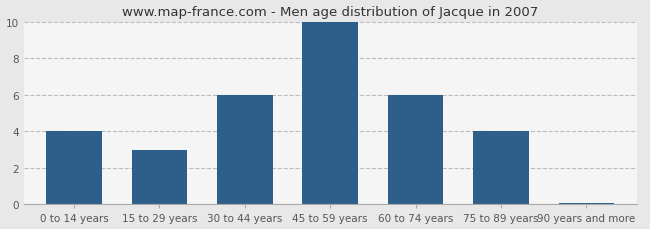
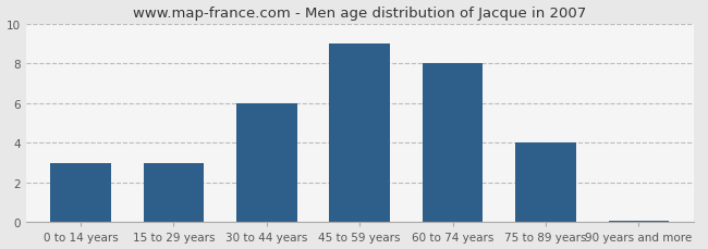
0 to 14 years: 4.0 -> 3.0
45 to 59 years: 10.0 -> 9.0
60 to 74 years: 6.0 -> 8.0
